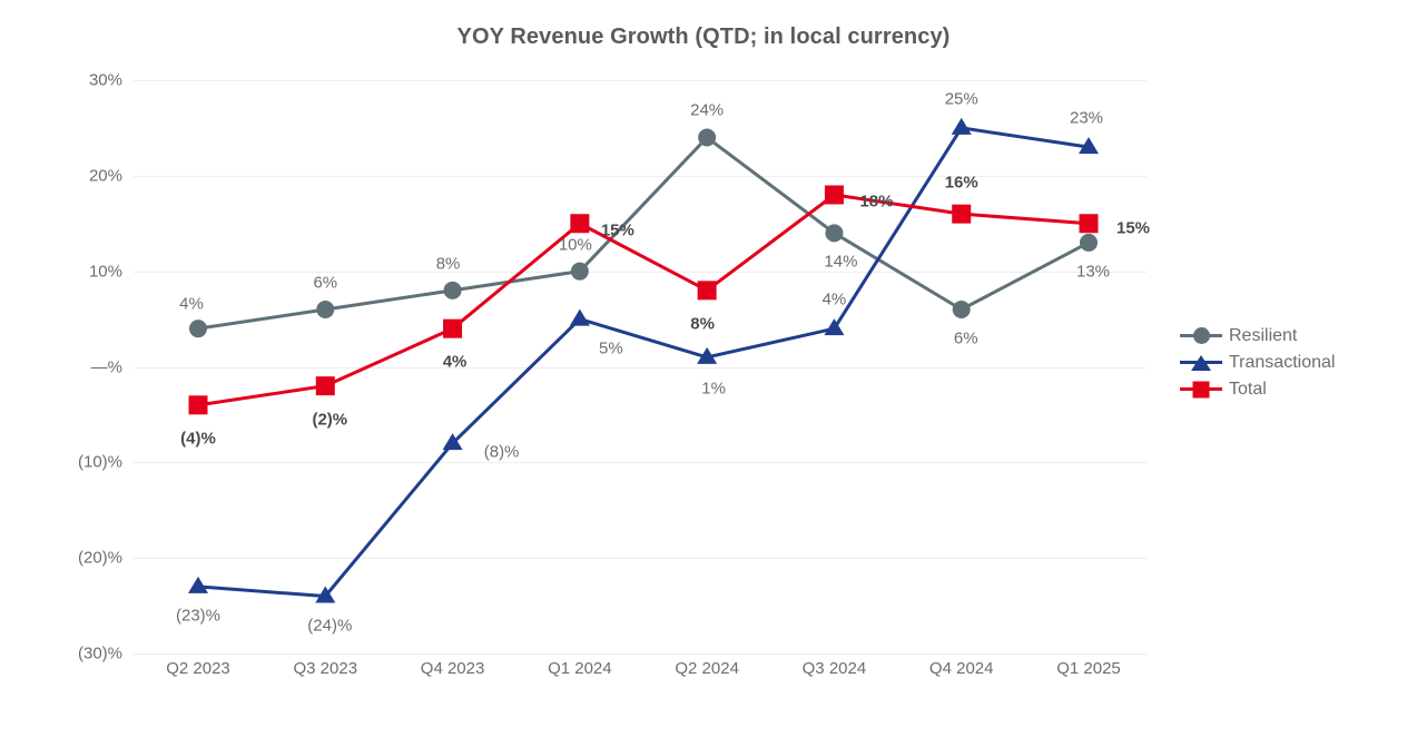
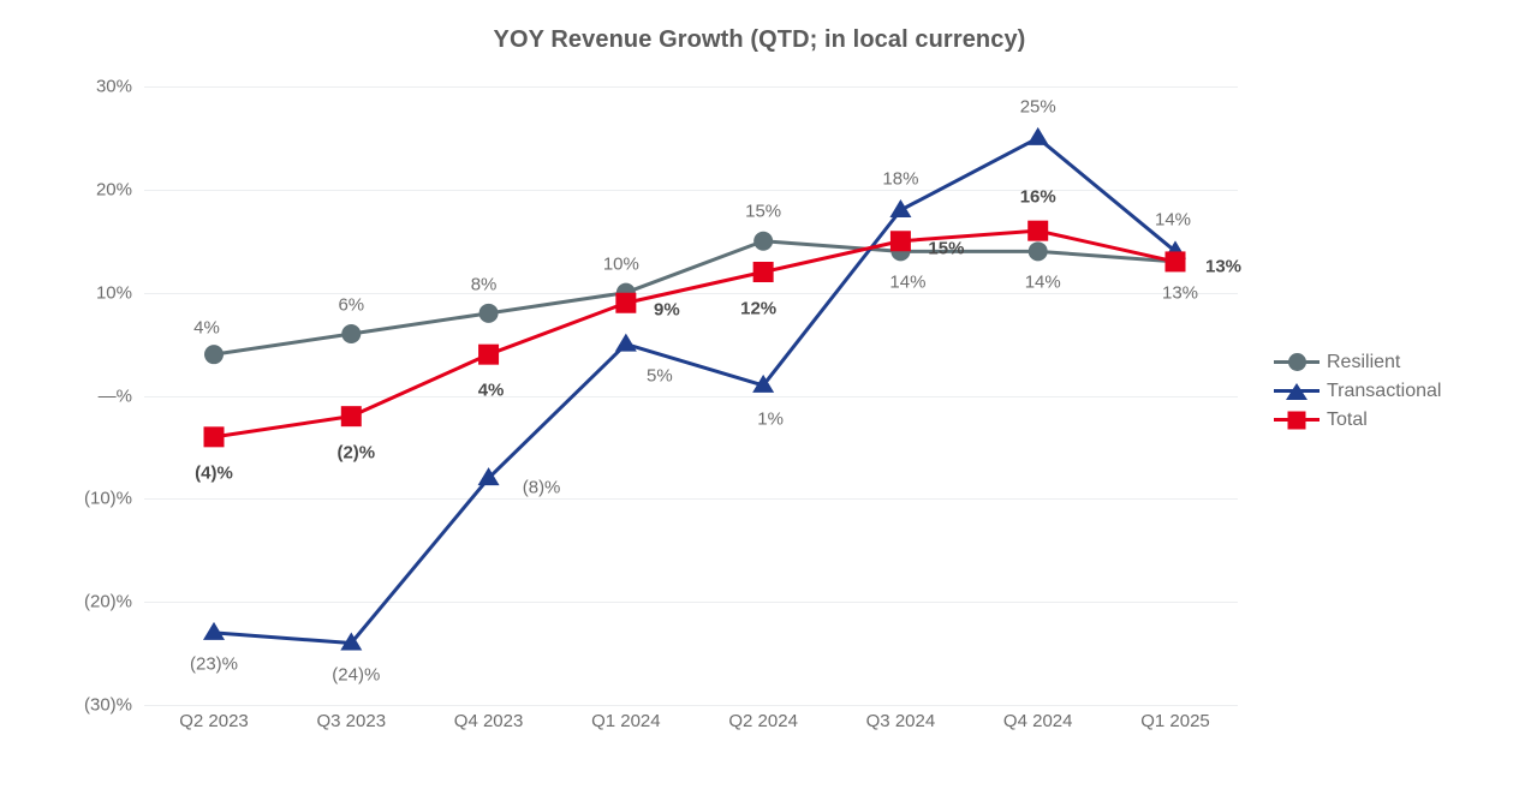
Total/Q1 2024: 15% -> 9%
Resilient/Q2 2024: 24% -> 15%
Total/Q2 2024: 8% -> 12%
Transactional/Q3 2024: 4% -> 18%
Total/Q3 2024: 18% -> 15%
Resilient/Q4 2024: 6% -> 14%
Transactional/Q1 2025: 23% -> 14%
Total/Q1 2025: 15% -> 13%
